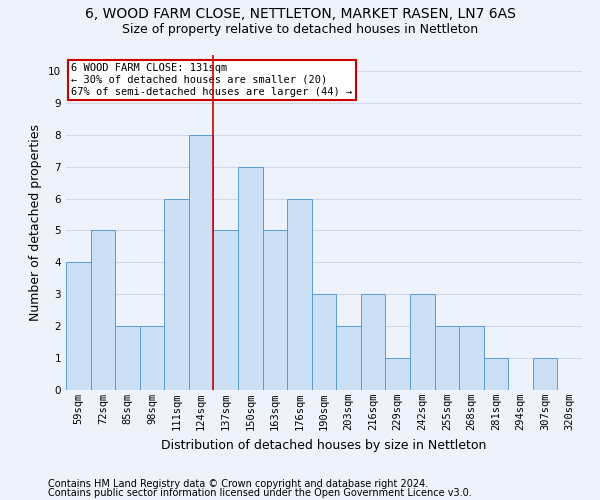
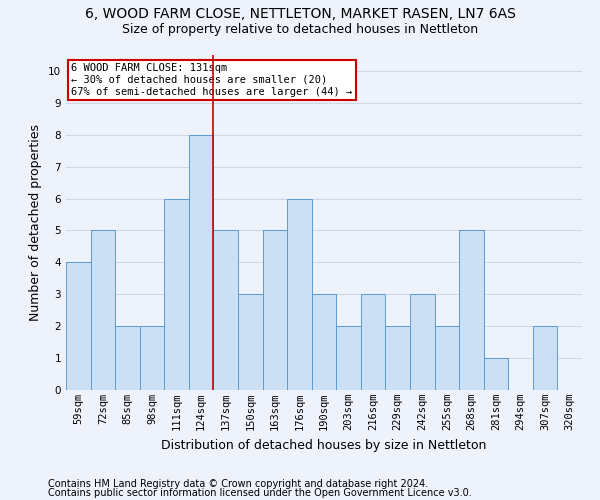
150sqm: 7 -> 3
229sqm: 1 -> 2
268sqm: 2 -> 5
307sqm: 1 -> 2
